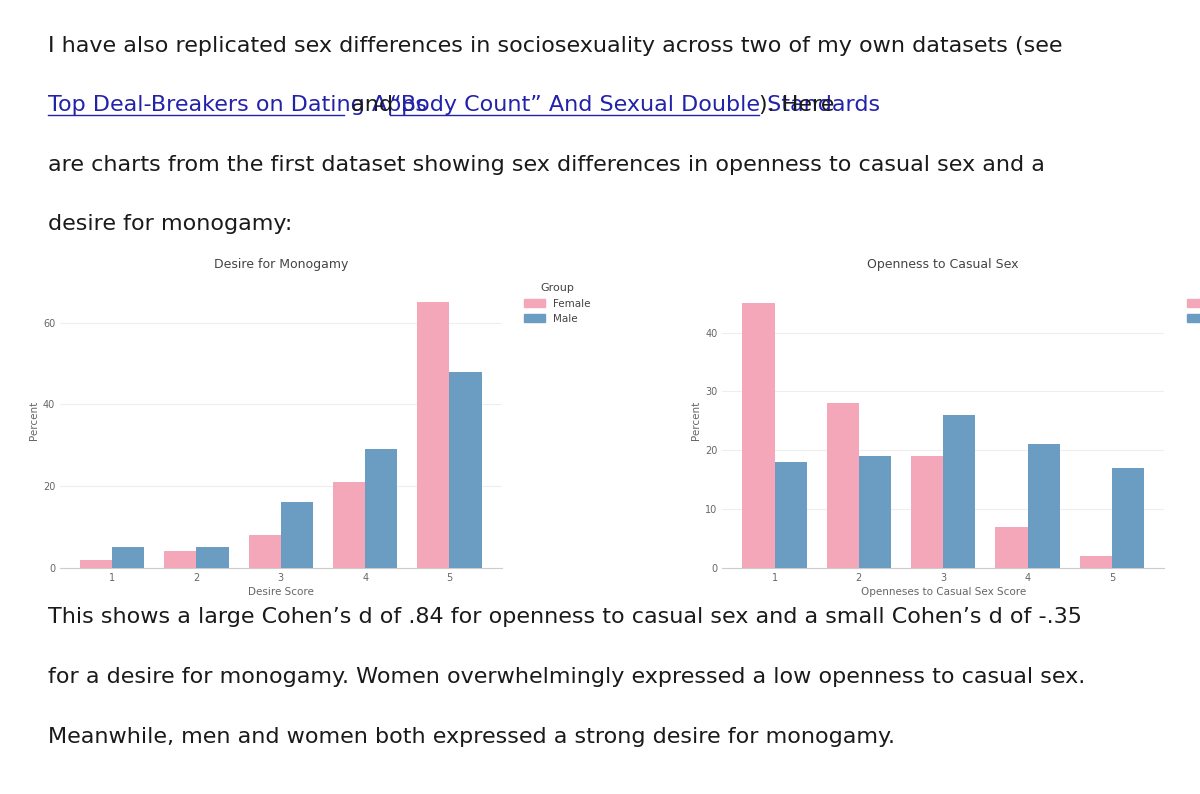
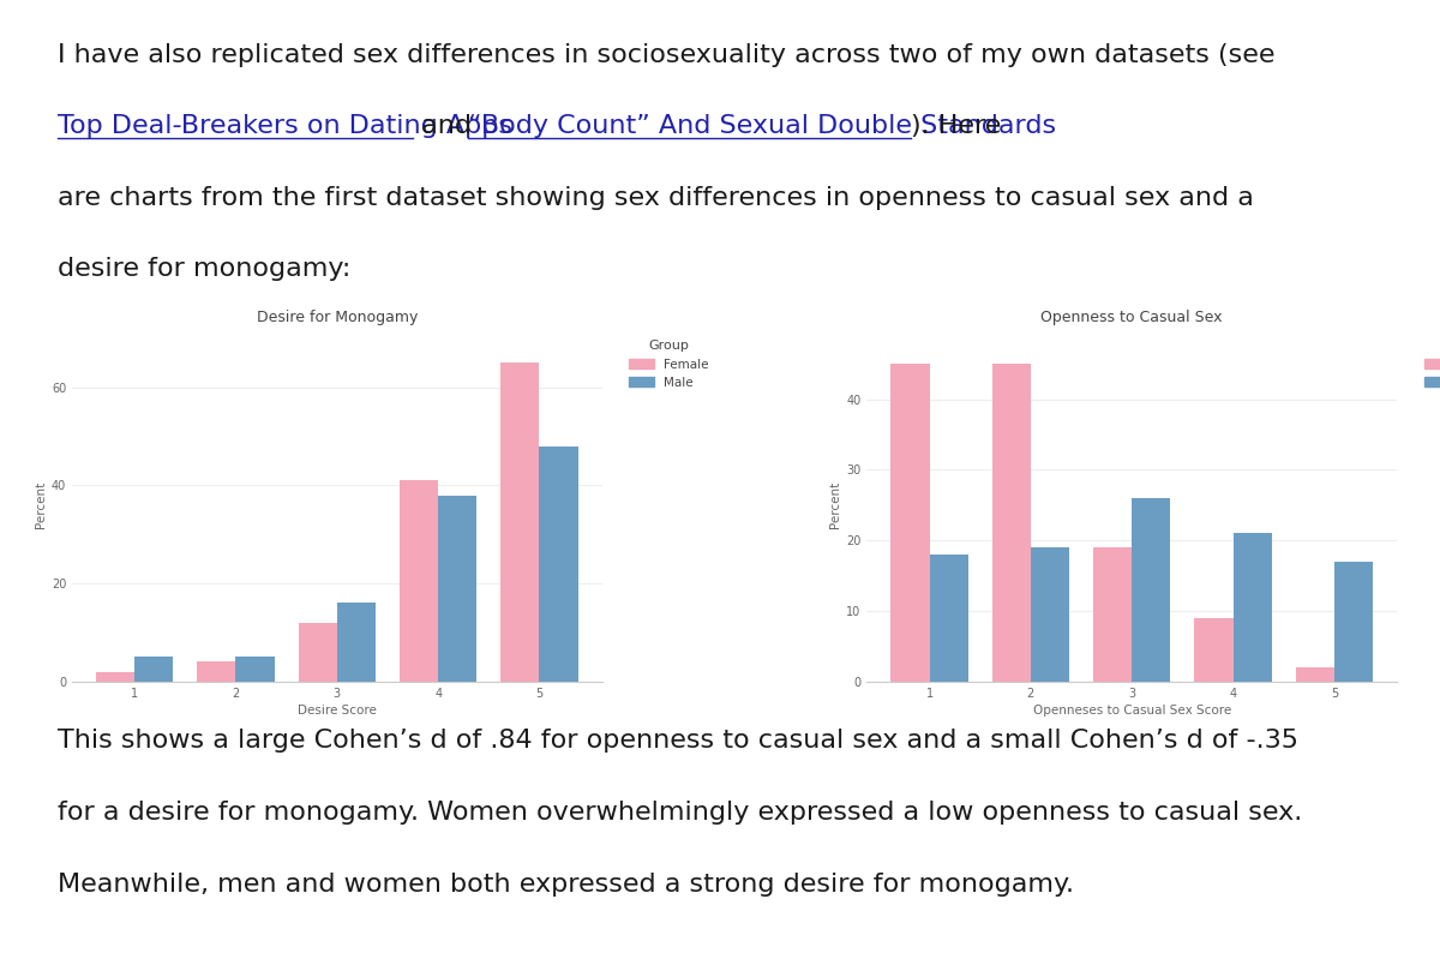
Desire for Monogamy/Female/3: 8 -> 12
Desire for Monogamy/Female/4: 21 -> 41
Desire for Monogamy/Male/4: 29 -> 38
Openness to Casual Sex/Female/2: 28 -> 45
Openness to Casual Sex/Female/4: 7 -> 9
